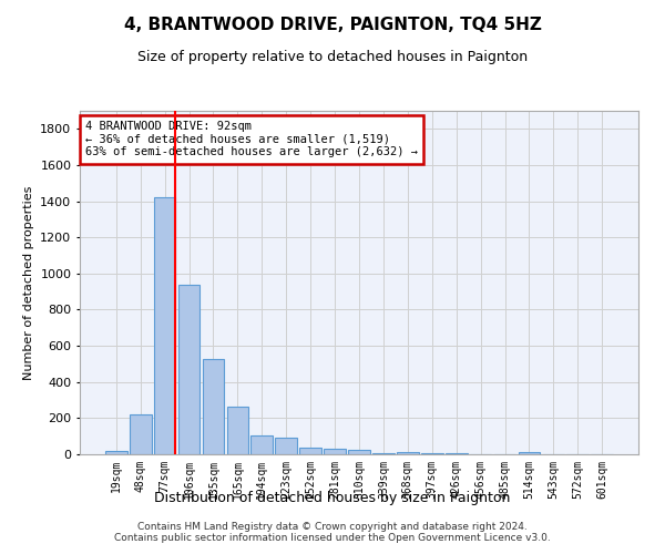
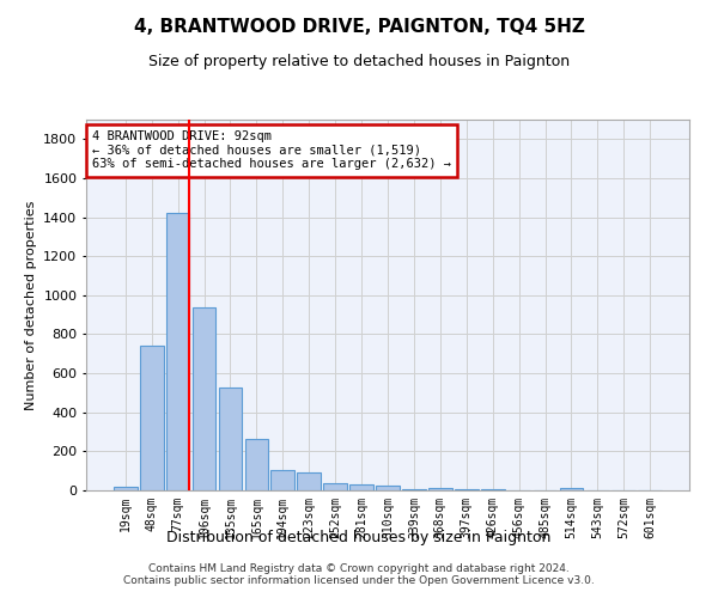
48sqm: 220 -> 740
